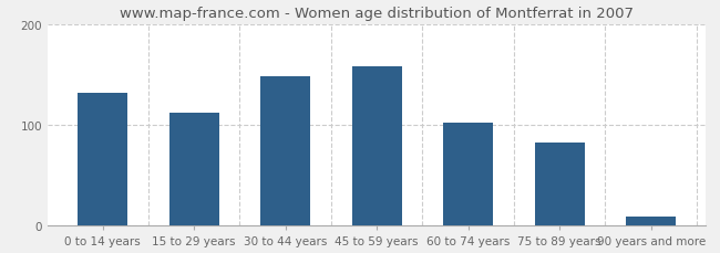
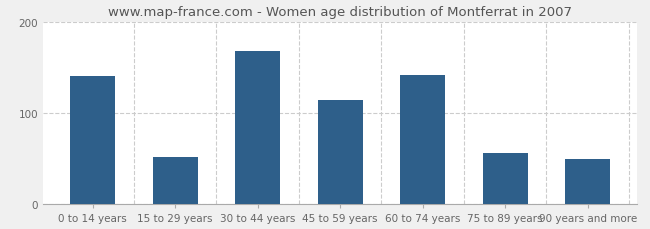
0 to 14 years: 132 -> 140
15 to 29 years: 112 -> 52
30 to 44 years: 148 -> 168
45 to 59 years: 158 -> 114
60 to 74 years: 102 -> 142
75 to 89 years: 82 -> 56
90 years and more: 9 -> 50
